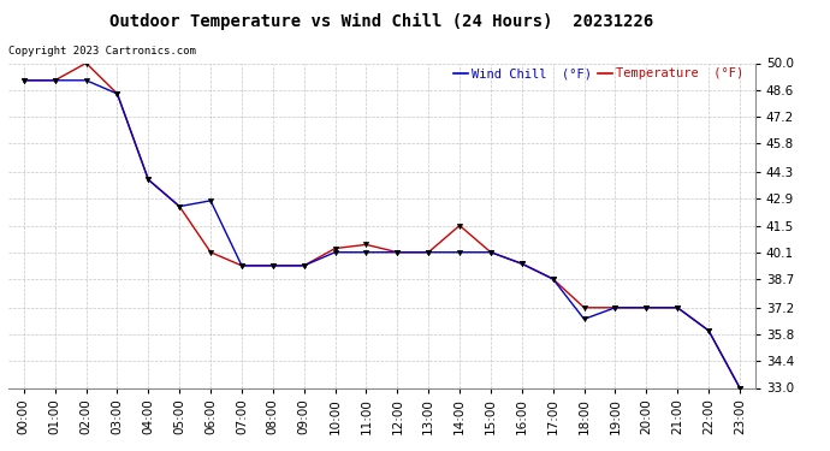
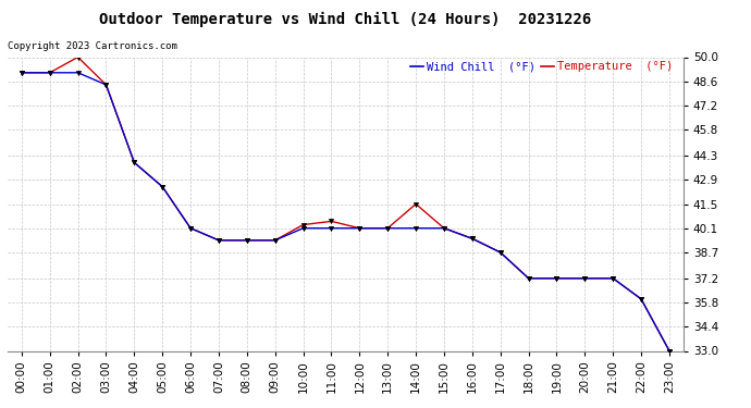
Wind Chill (°F)/06:00: 42.8 -> 40.1
Wind Chill (°F)/18:00: 36.6 -> 37.2
